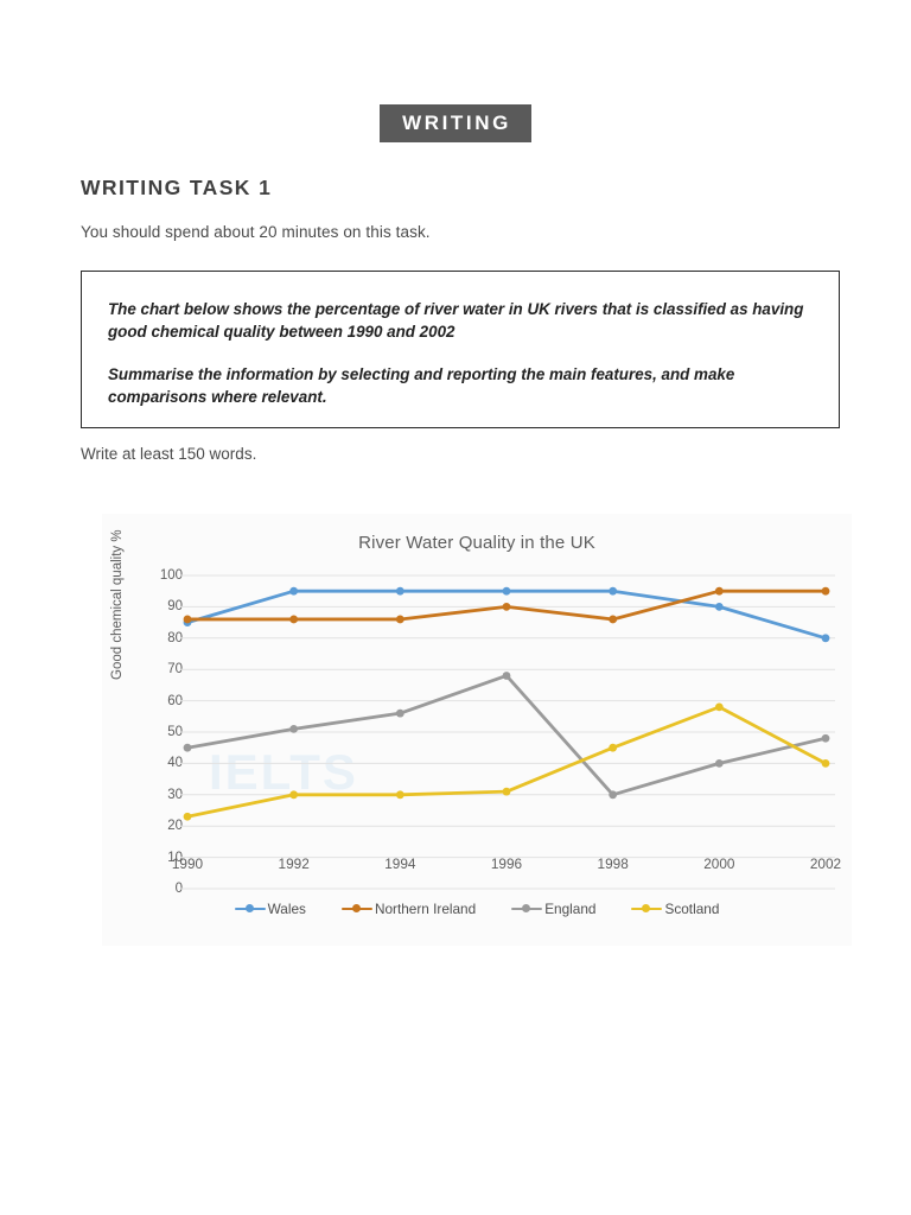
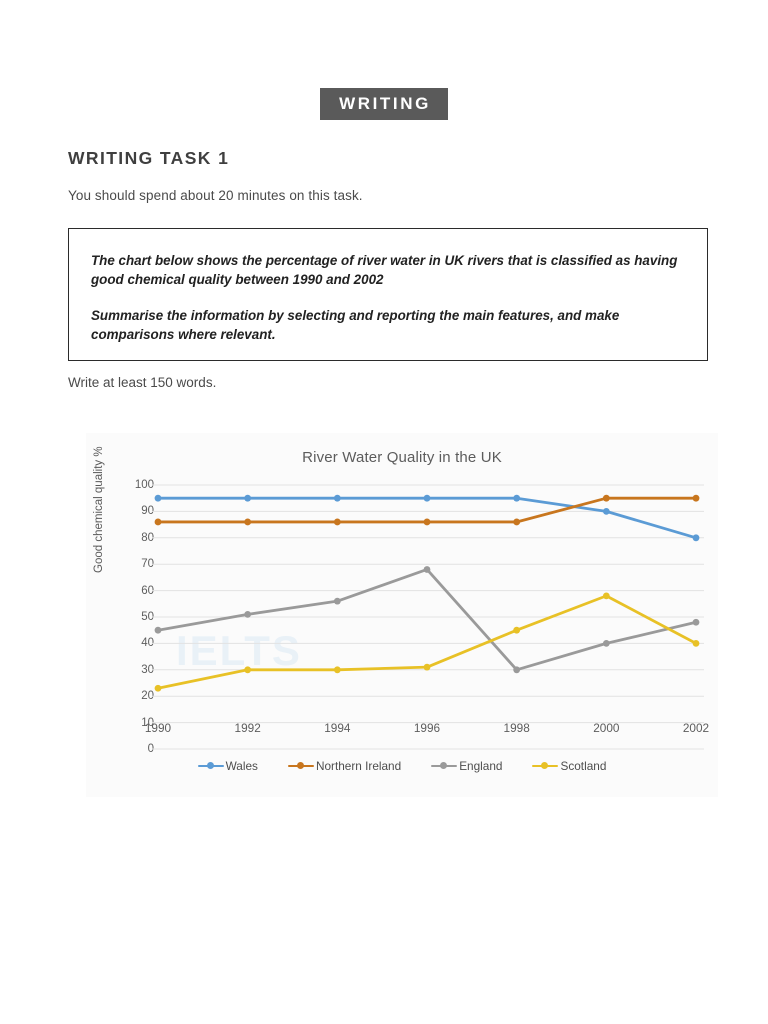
Wales/1990: 85 -> 95
Northern Ireland/1996: 90 -> 86
